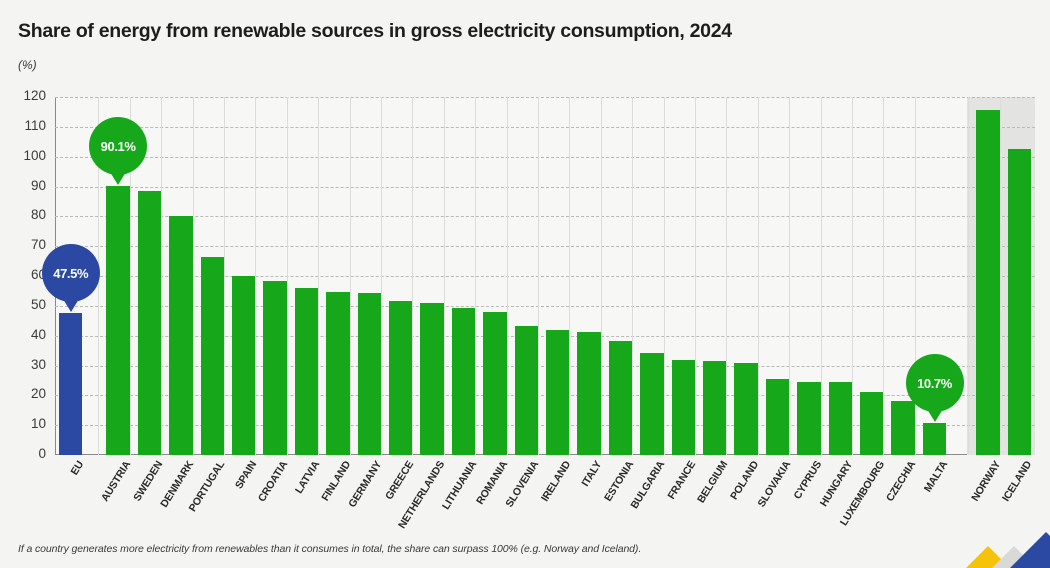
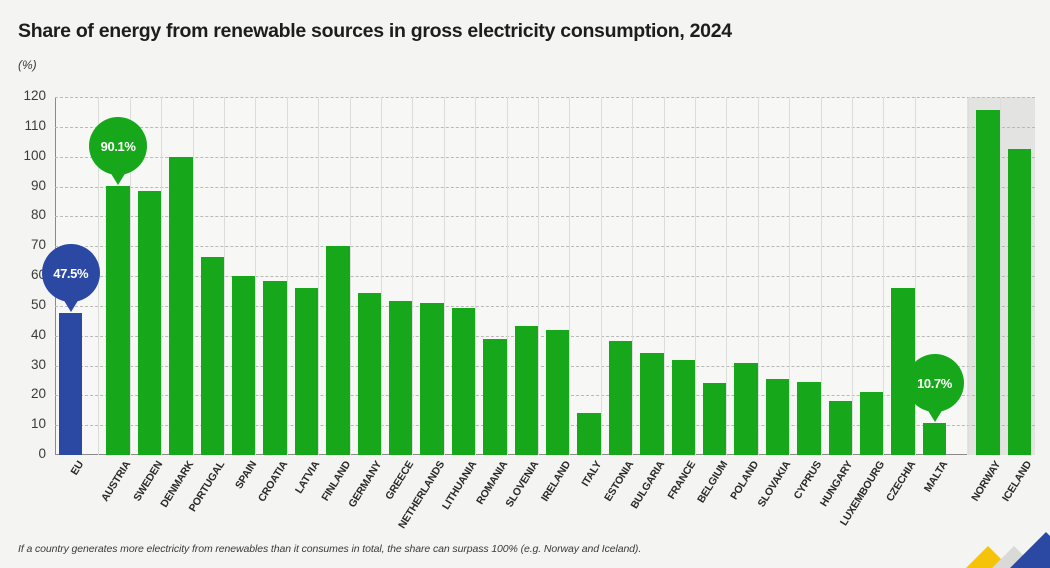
DENMARK: 80 -> 100
FINLAND: 55 -> 70
ROMANIA: 48 -> 39
ITALY: 41 -> 14
BELGIUM: 32 -> 24
HUNGARY: 24 -> 18
CZECHIA: 18 -> 56
